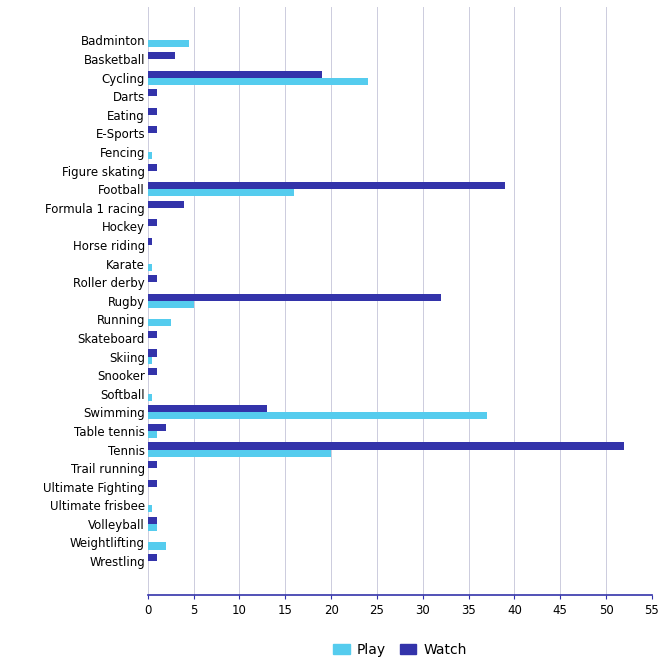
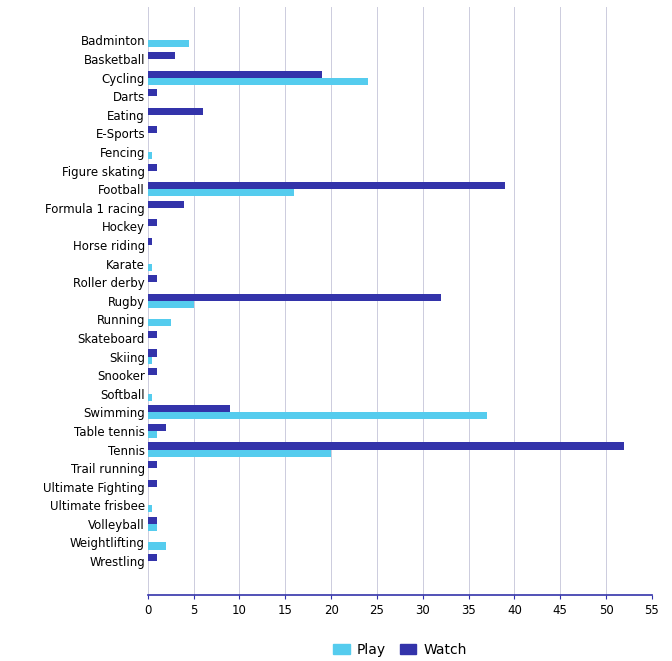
Watch/Eating: 1.0 -> 6.0
Watch/Swimming: 13.0 -> 9.0
